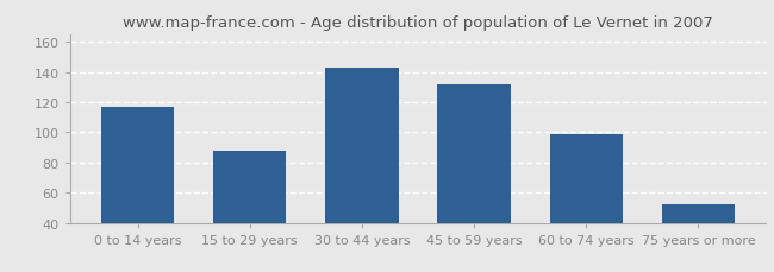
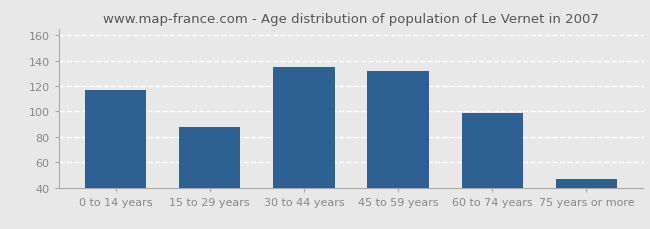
30 to 44 years: 143 -> 135
75 years or more: 52 -> 47
